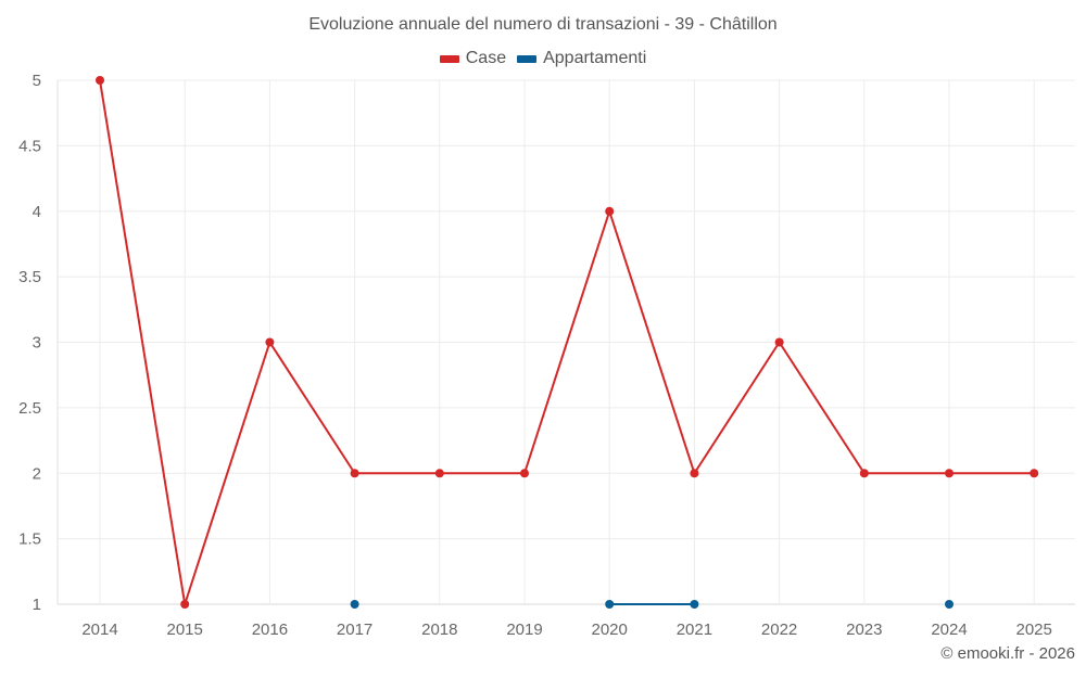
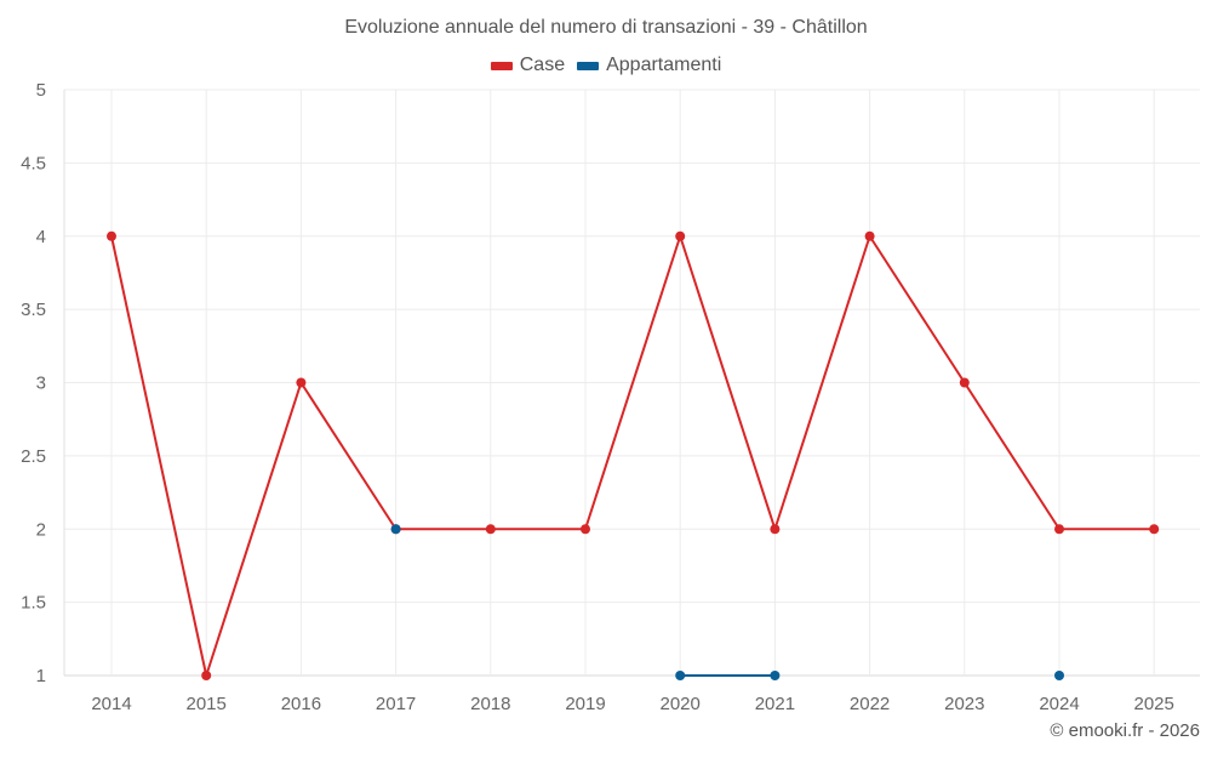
Case/2014: 5 -> 4
Appartamenti/2017: 1 -> 2
Case/2022: 3 -> 4
Case/2023: 2 -> 3
